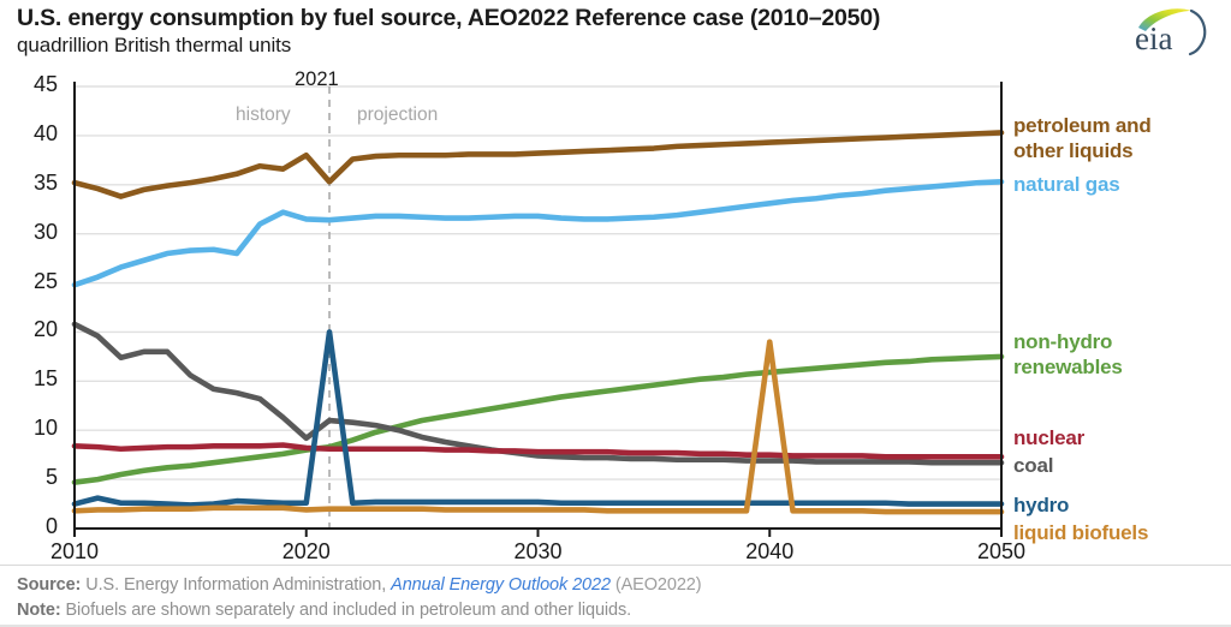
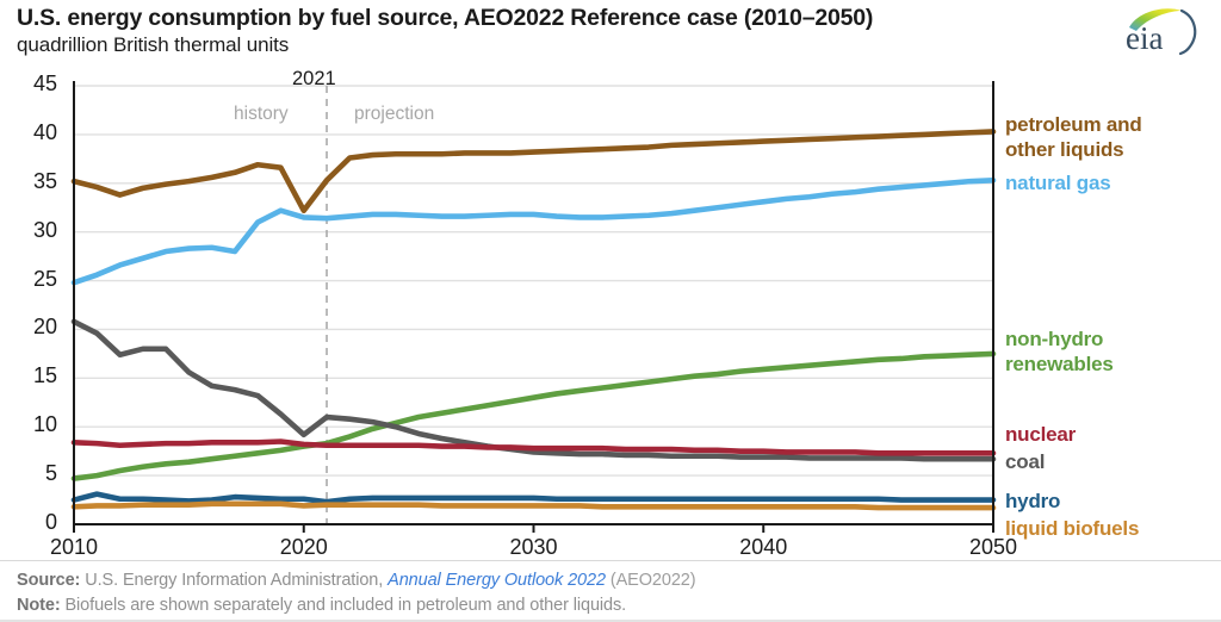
petroleum and other liquids/2020: 38 -> 32
hydro/2021: 20 -> 2
liquid biofuels/2040: 19 -> 2
